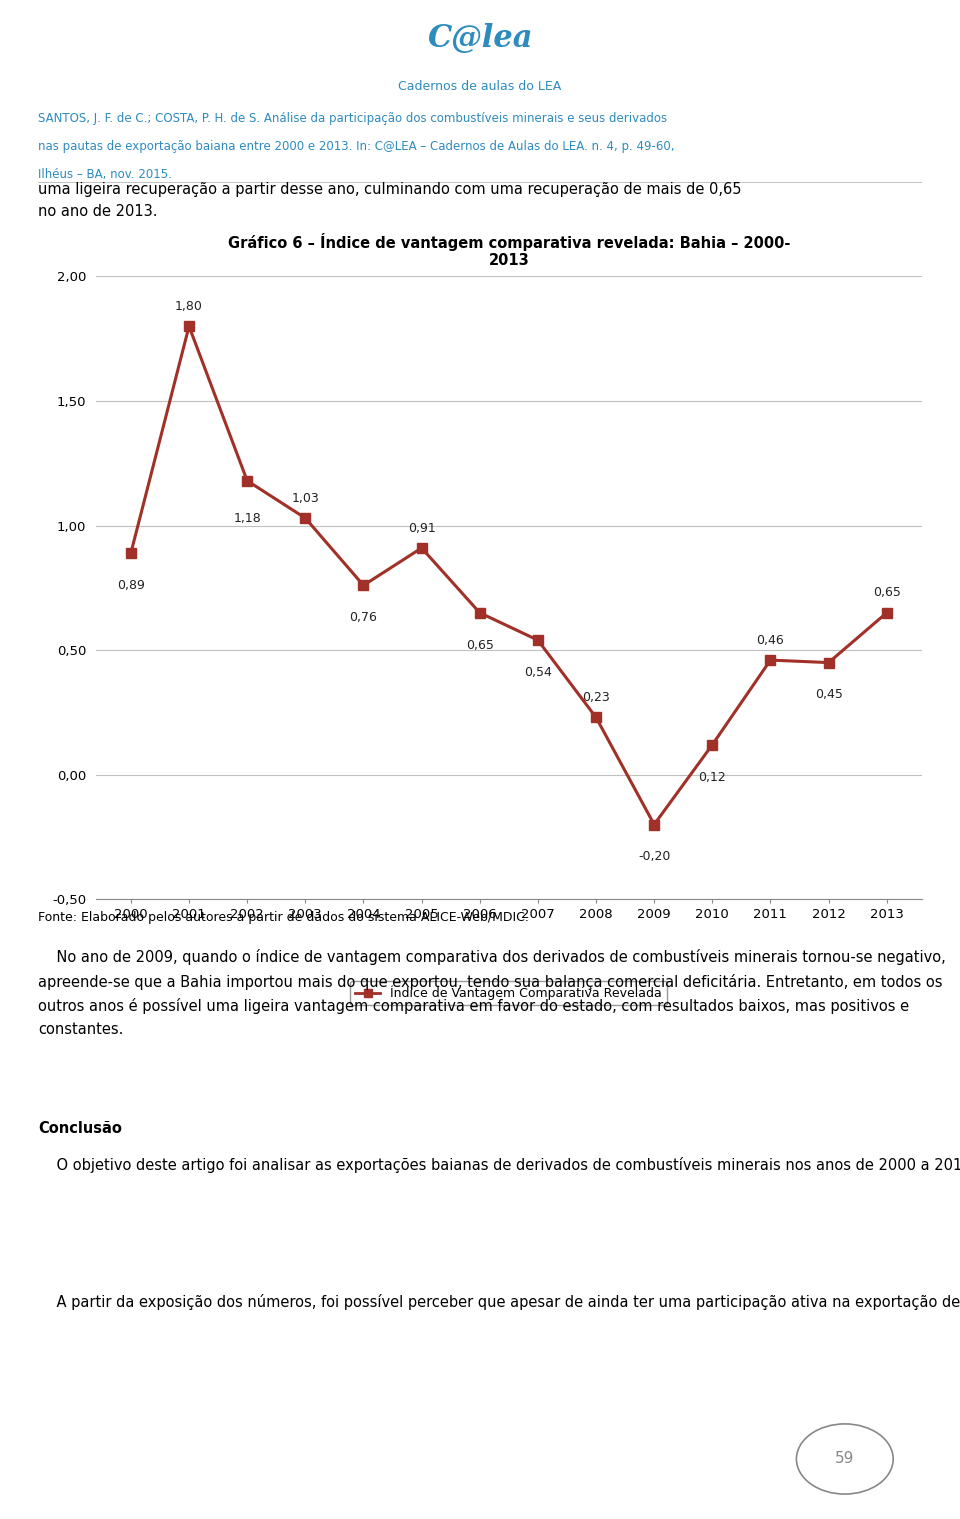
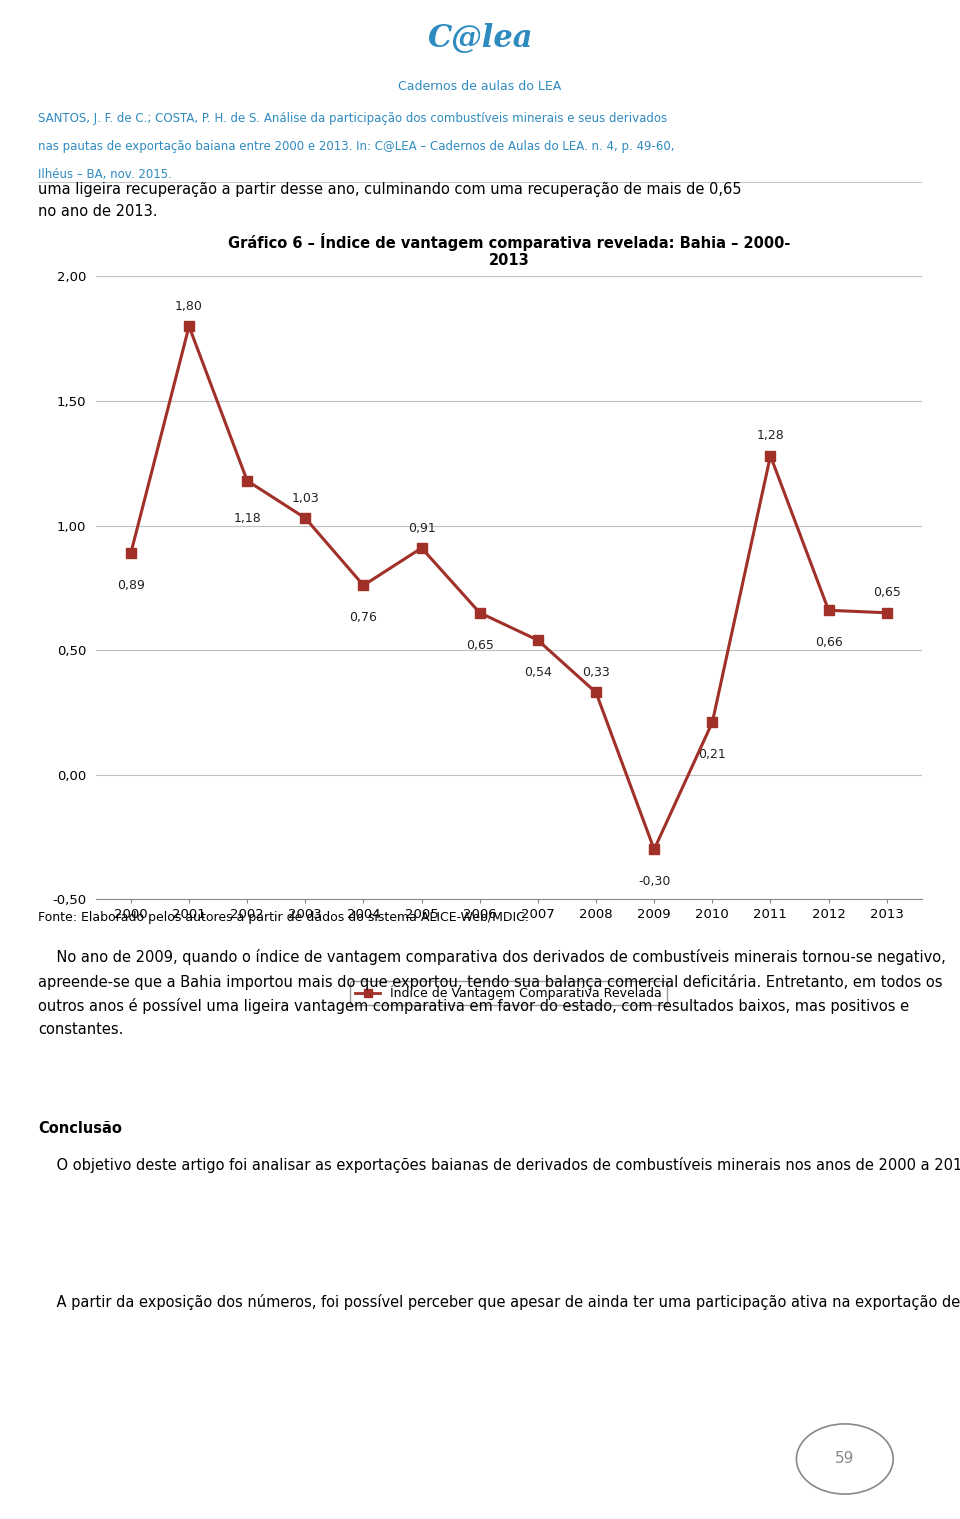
2008: 0,23 -> 0,33
2009: -0,20 -> -0,30
2010: 0,12 -> 0,21
2011: 0,46 -> 1,28
2012: 0,45 -> 0,66
